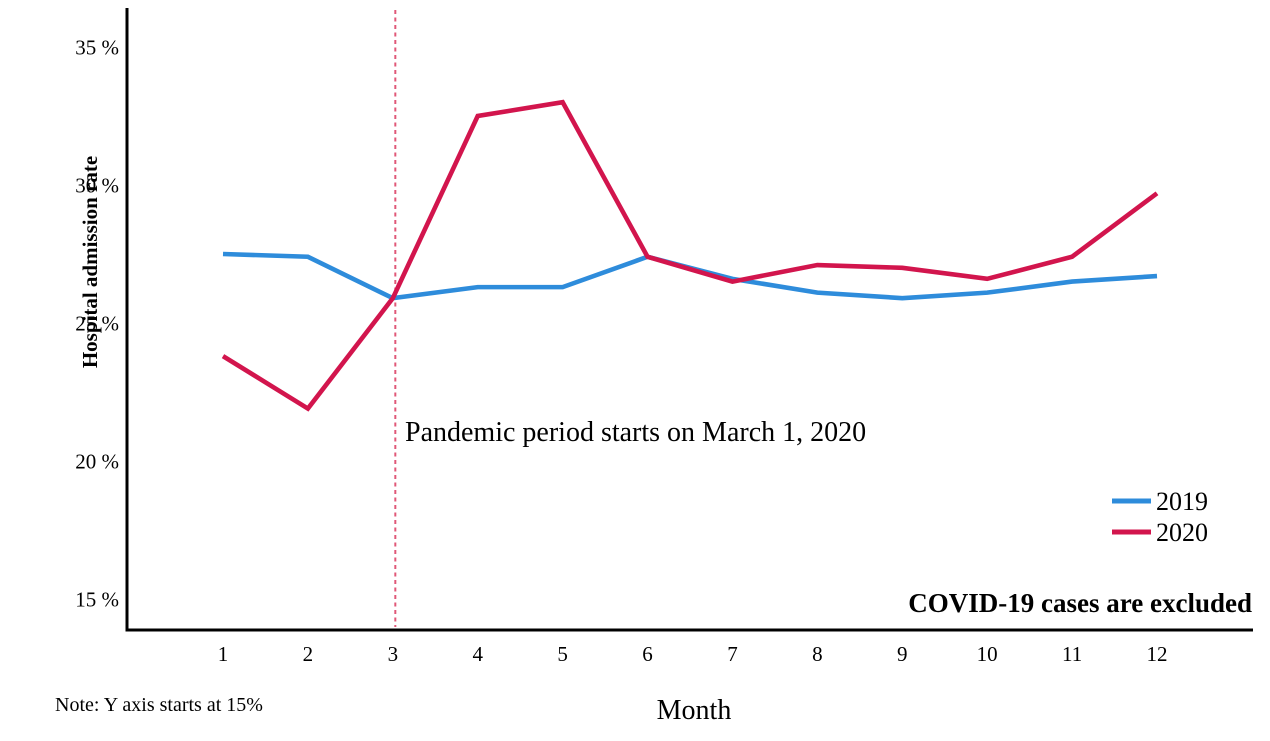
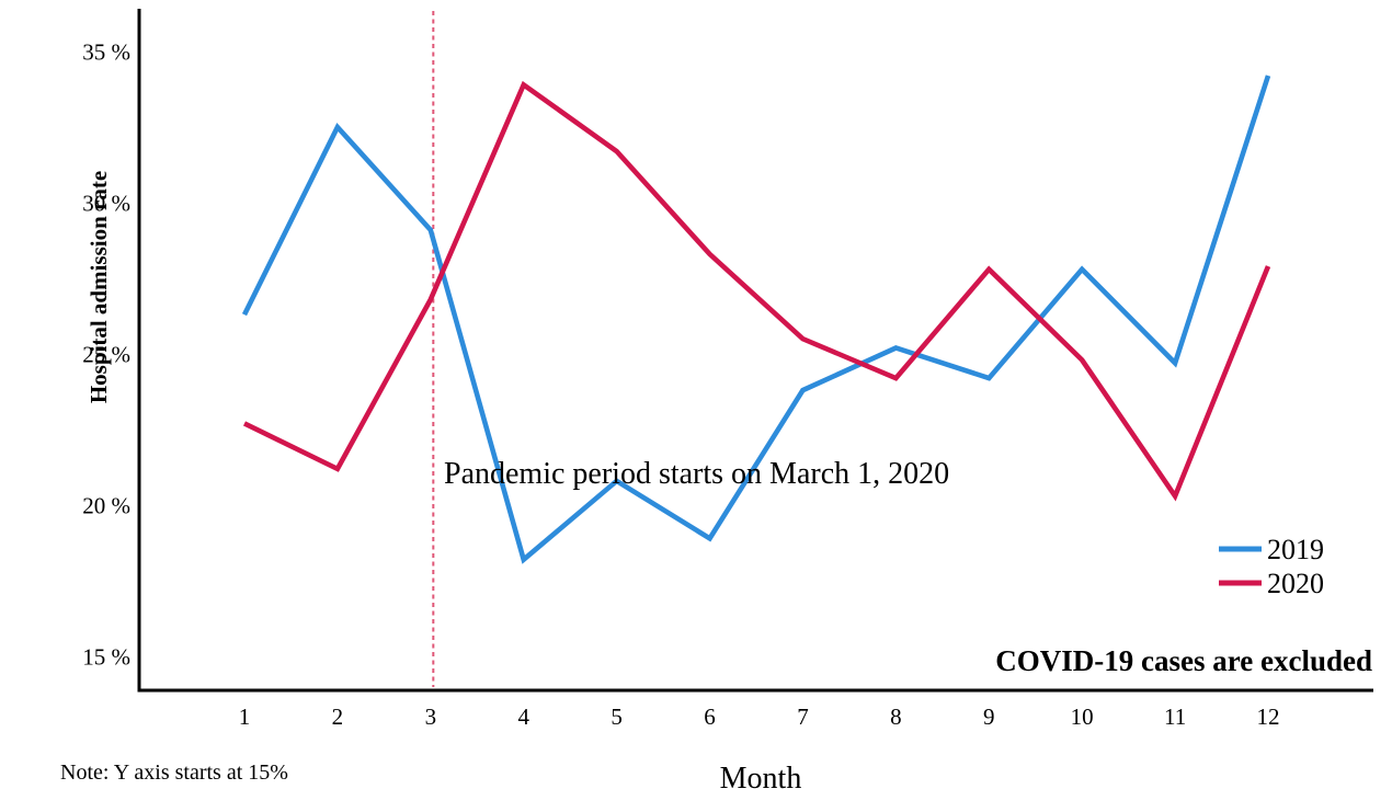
2019/1: 27.5% -> 26.3%
2020/1: 23.8% -> 22.7%
2019/2: 27.4% -> 32.5%
2020/2: 21.9% -> 21.2%
2019/3: 25.9% -> 29.1%
2020/3: 25.9% -> 26.8%
2019/4: 26.3% -> 18.2%
2020/4: 32.5% -> 33.9%
2019/5: 26.3% -> 20.8%
2020/5: 33.0% -> 31.7%
2019/6: 27.4% -> 18.9%
2020/6: 27.4% -> 28.3%
2019/7: 26.6% -> 23.8%
2020/7: 26.5% -> 25.5%
2019/8: 26.1% -> 25.2%
2020/8: 27.1% -> 24.2%
2019/9: 25.9% -> 24.2%
2020/9: 27.0% -> 27.8%
2019/10: 26.1% -> 27.8%
2020/10: 26.6% -> 24.8%
2019/11: 26.5% -> 24.7%
2020/11: 27.4% -> 20.3%
2019/12: 26.7% -> 34.2%
2020/12: 29.7% -> 27.9%
